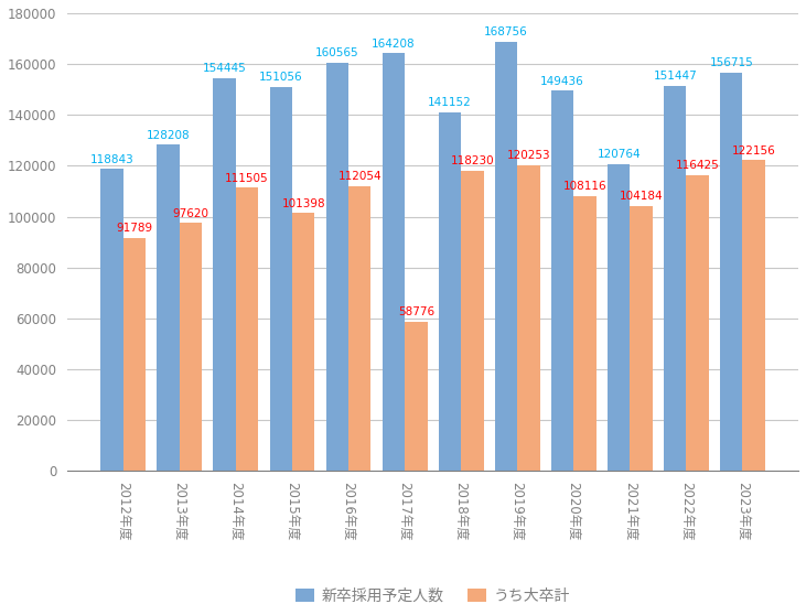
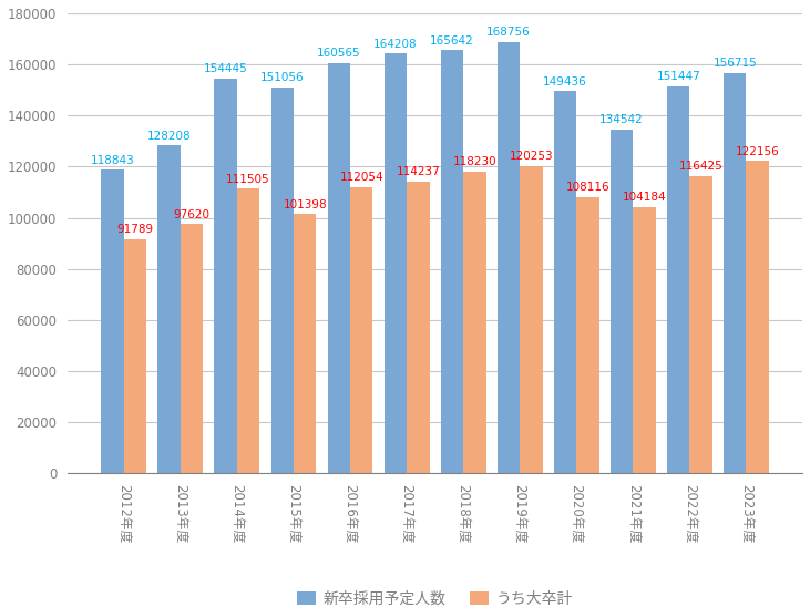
うち大卒計/2017年度: 58776 -> 114237
新卒採用予定人数/2018年度: 141152 -> 165642
新卒採用予定人数/2021年度: 120764 -> 134542
